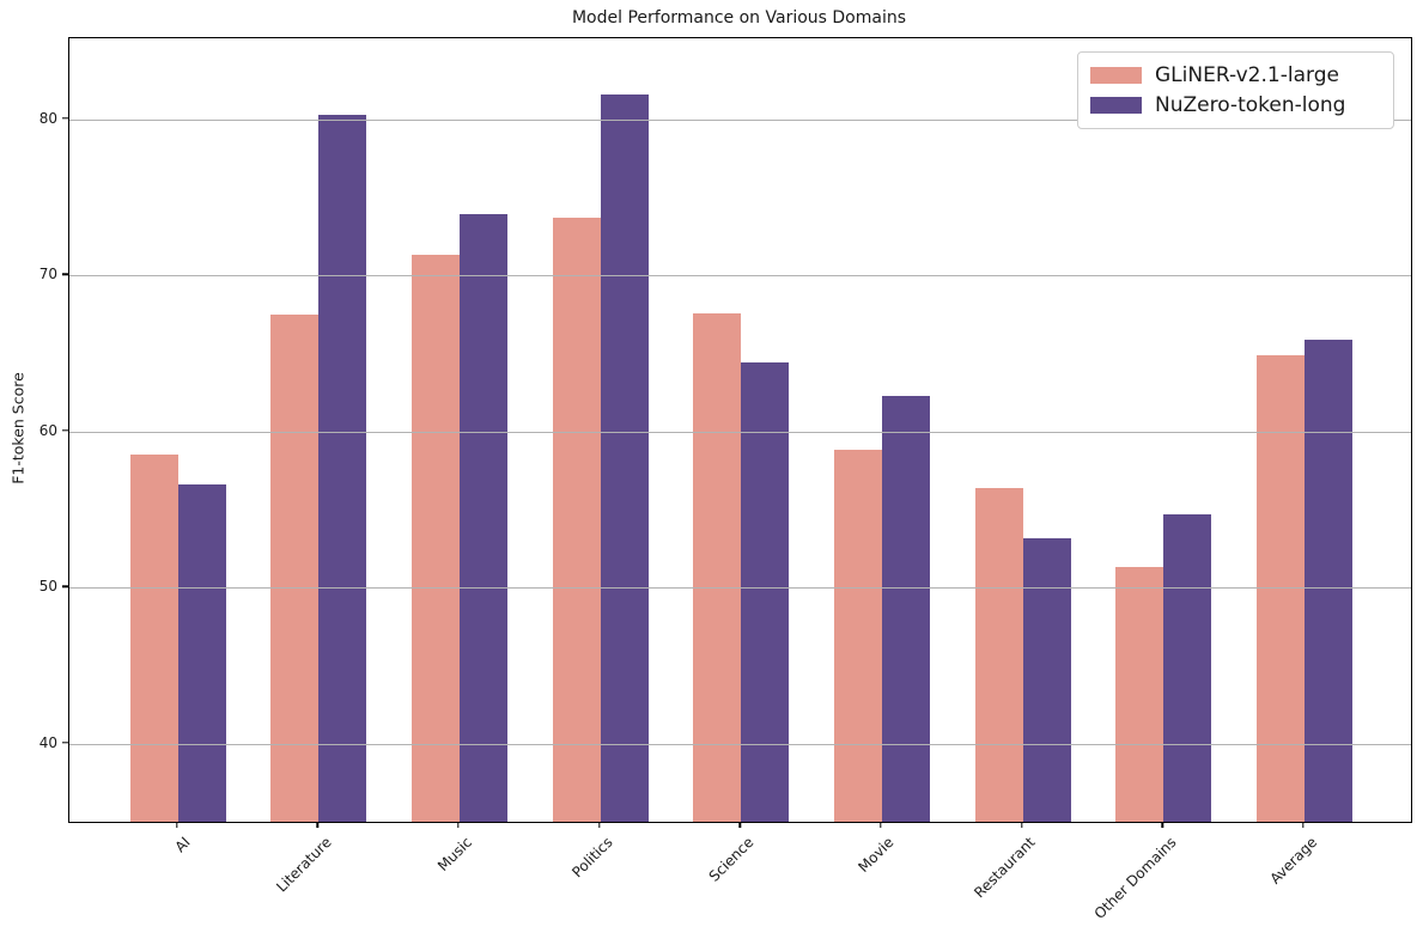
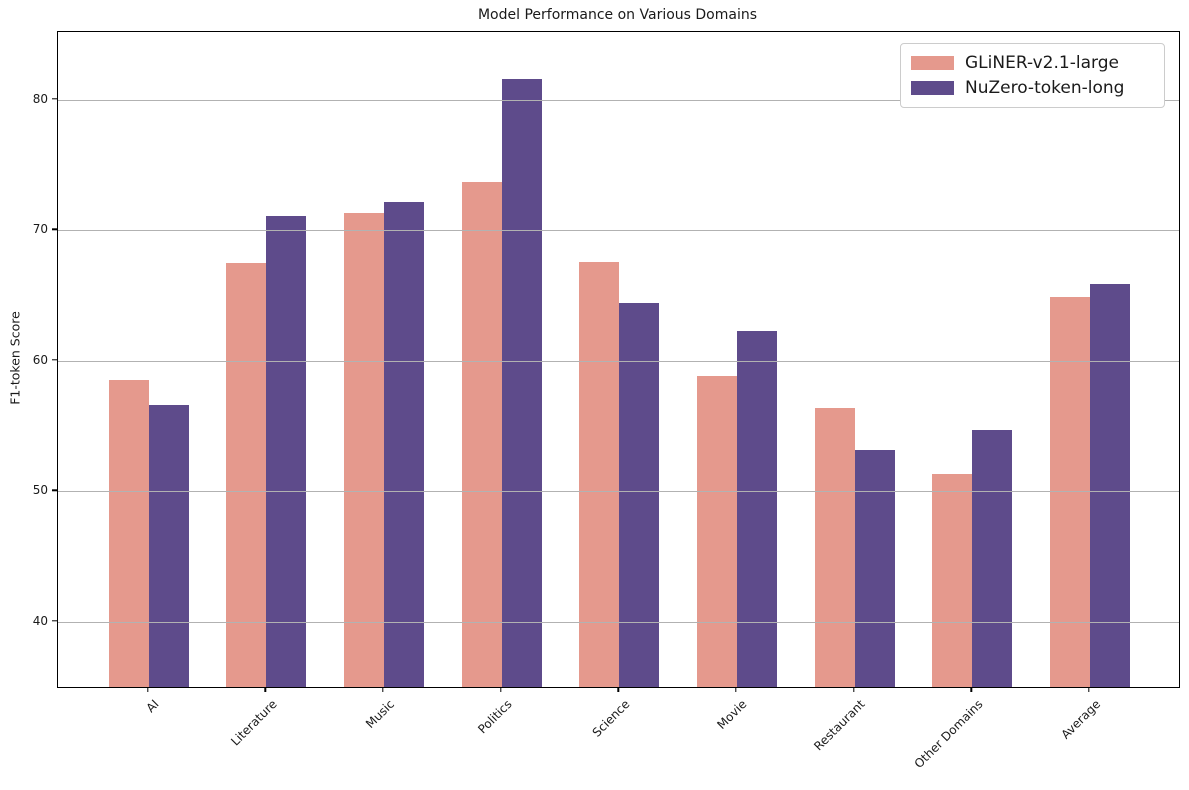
NuZero-token-long/Literature: 80.3 -> 71.1
NuZero-token-long/Music: 73.9 -> 72.2
